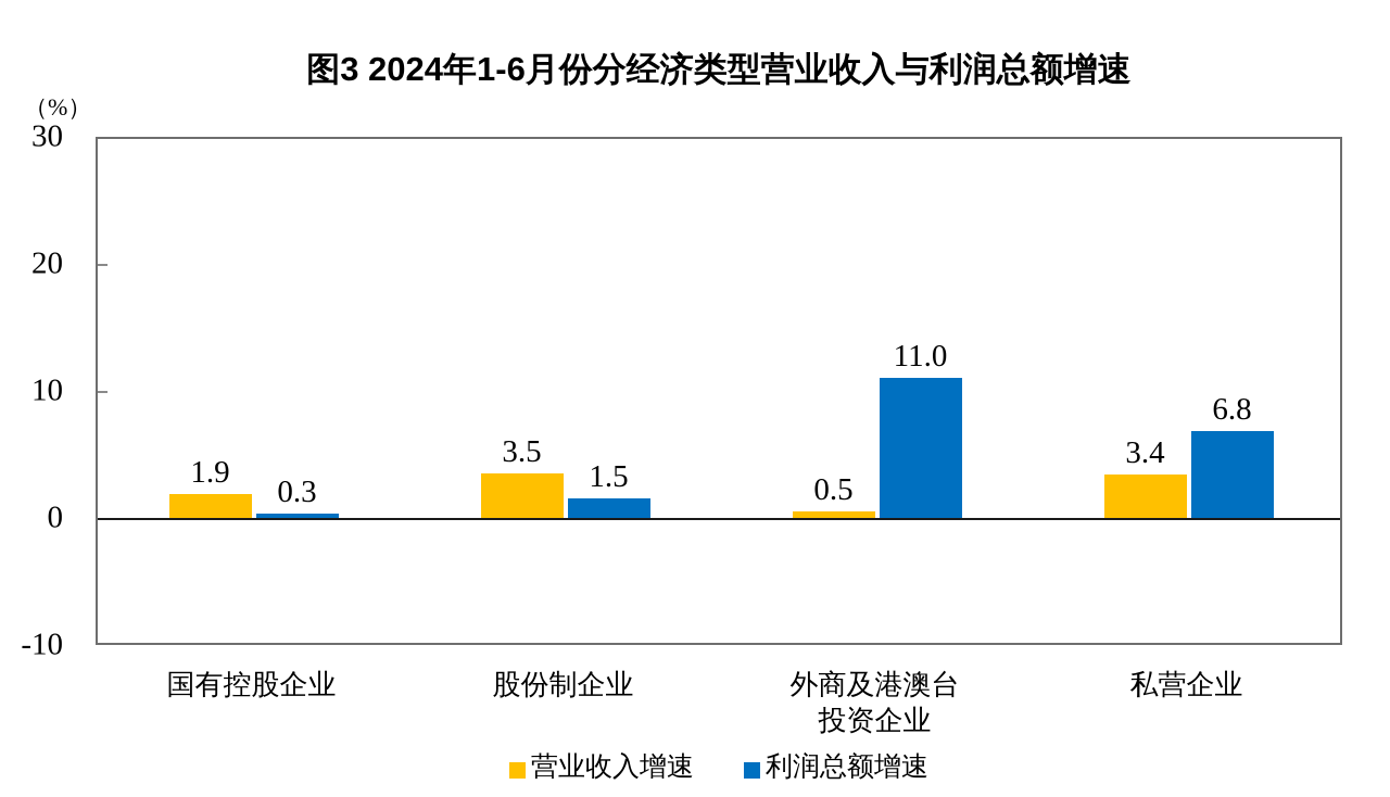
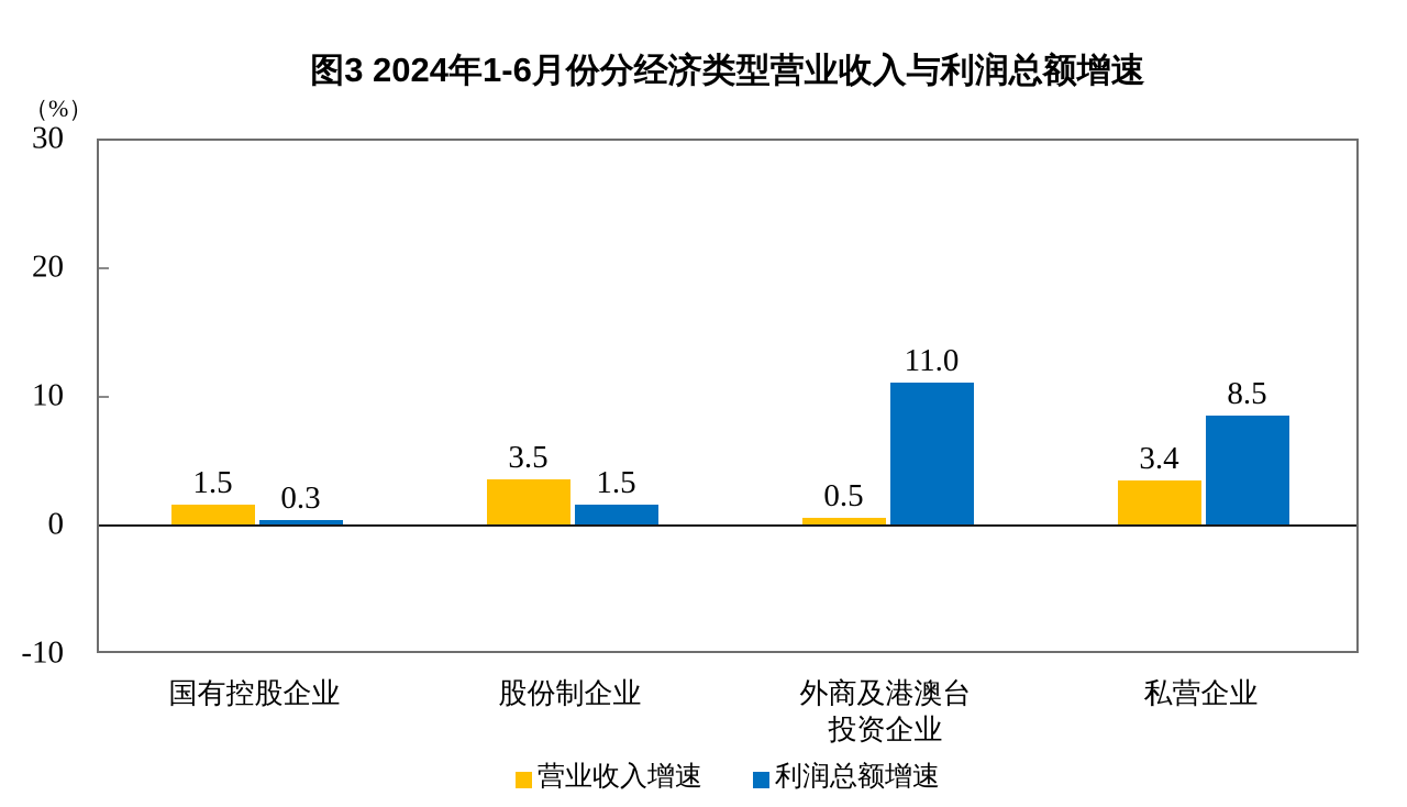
营业收入增速/国有控股企业: 1.9 -> 1.5
利润总额增速/私营企业: 6.8 -> 8.5
